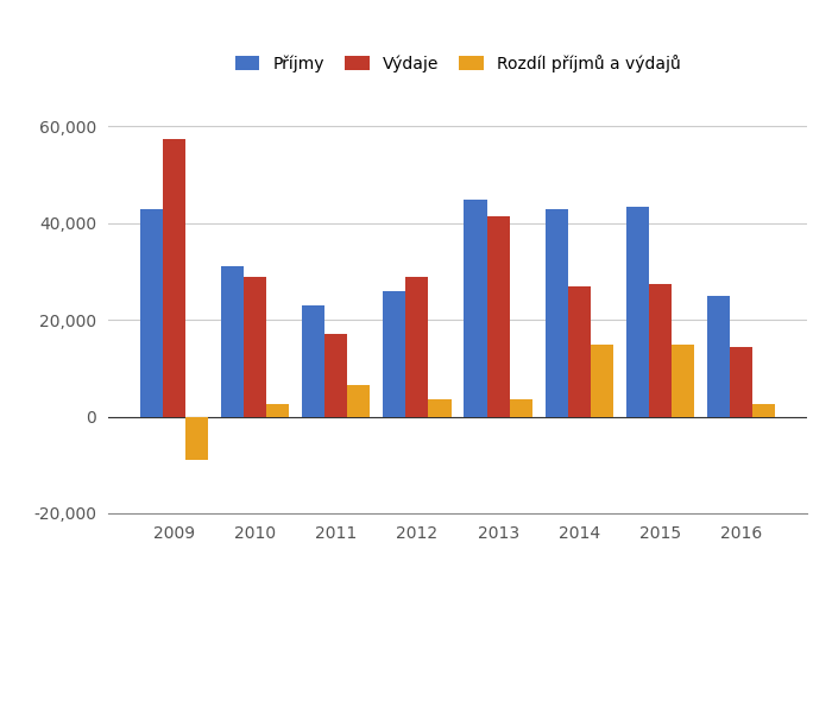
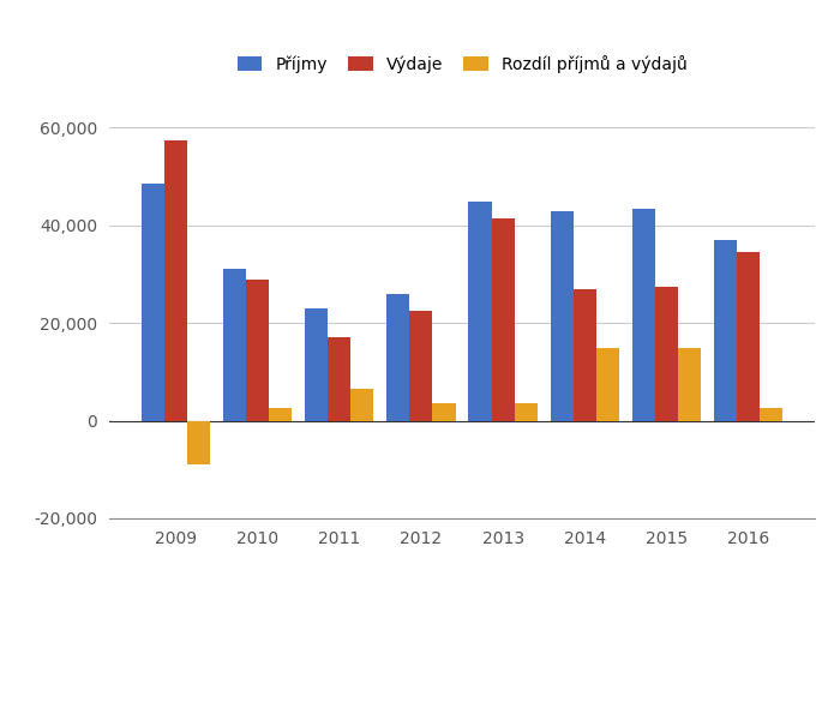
Příjmy/2009: 43,000 -> 48,500
Výdaje/2012: 29,000 -> 22,500
Příjmy/2016: 25,000 -> 37,000
Výdaje/2016: 14,500 -> 34,500
